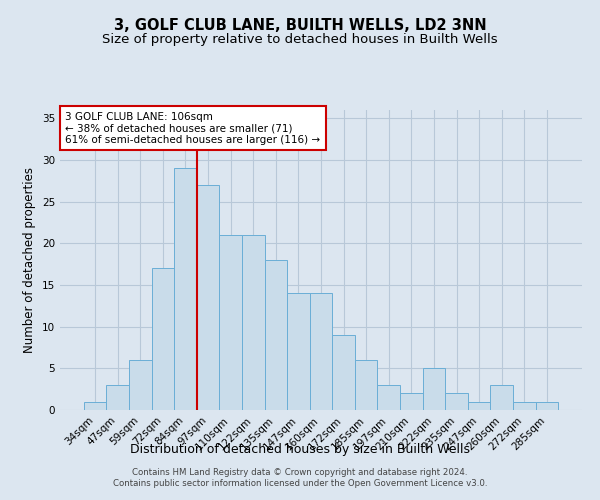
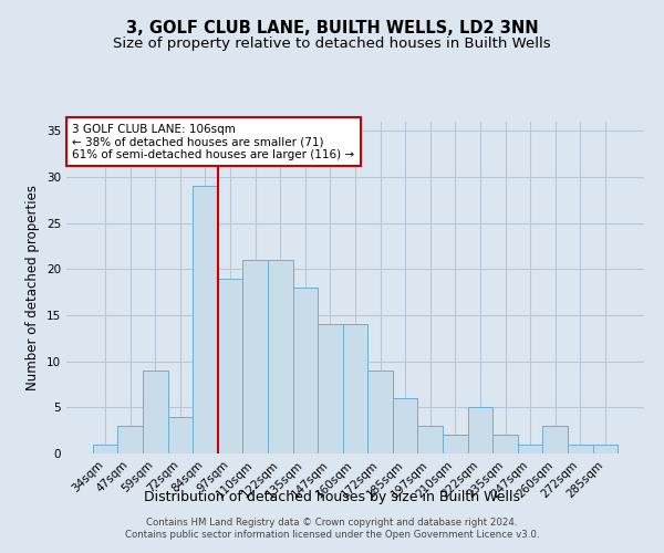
59sqm: 6 -> 9
72sqm: 17 -> 4
97sqm: 27 -> 19
